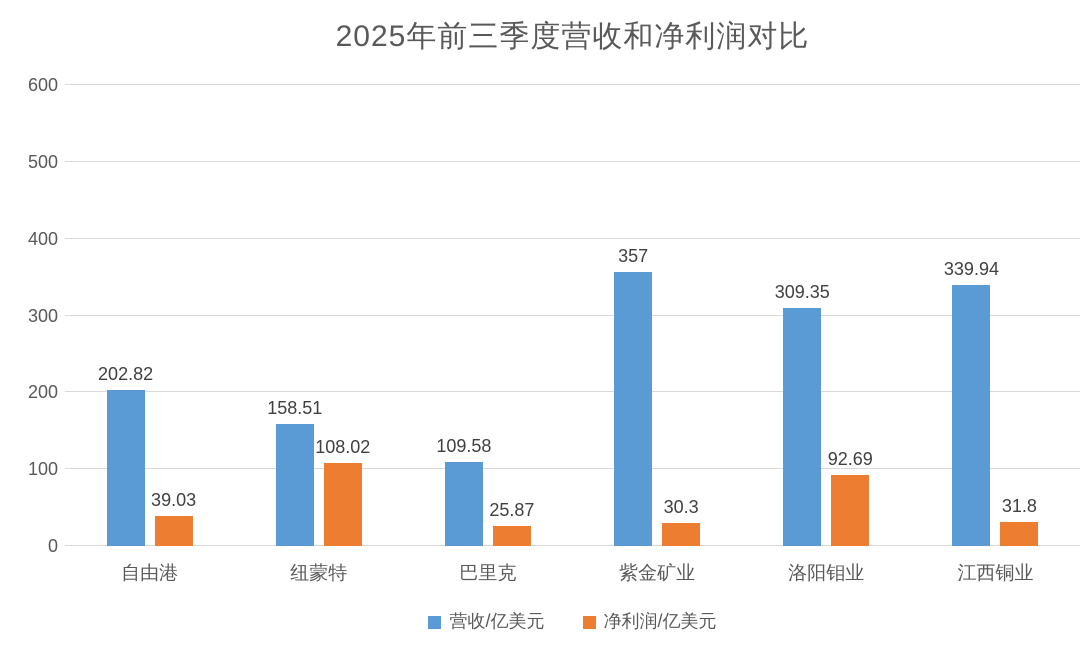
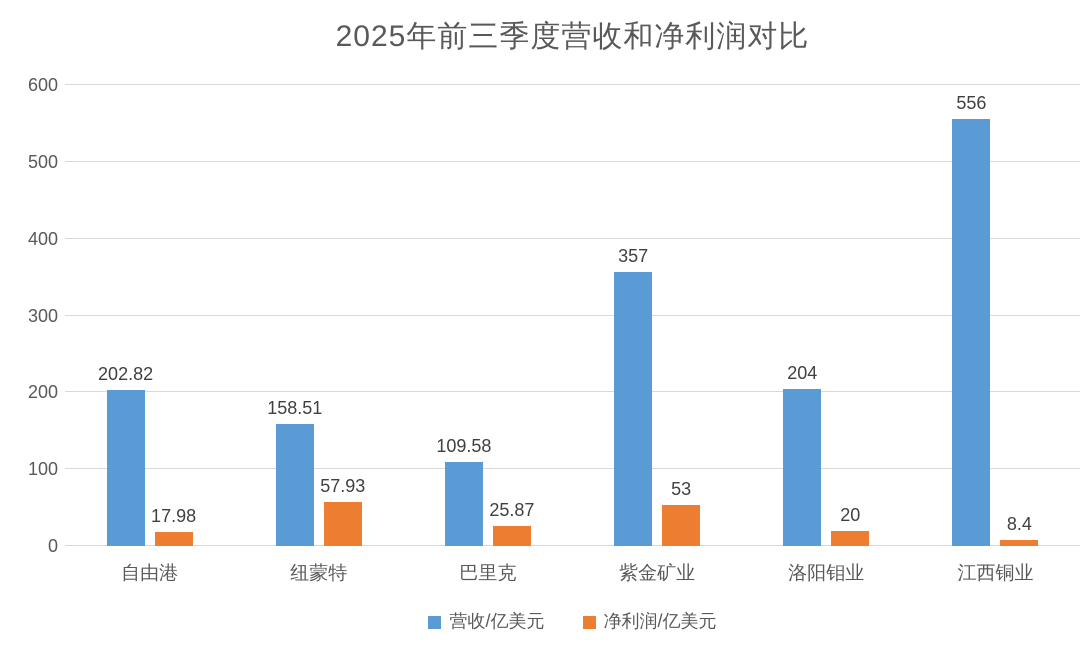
净利润/亿美元/自由港: 39.03 -> 17.98
净利润/亿美元/纽蒙特: 108.02 -> 57.93
净利润/亿美元/紫金矿业: 30.3 -> 53
营收/亿美元/洛阳钼业: 309.35 -> 204
净利润/亿美元/洛阳钼业: 92.69 -> 20
营收/亿美元/江西铜业: 339.94 -> 556
净利润/亿美元/江西铜业: 31.8 -> 8.4
